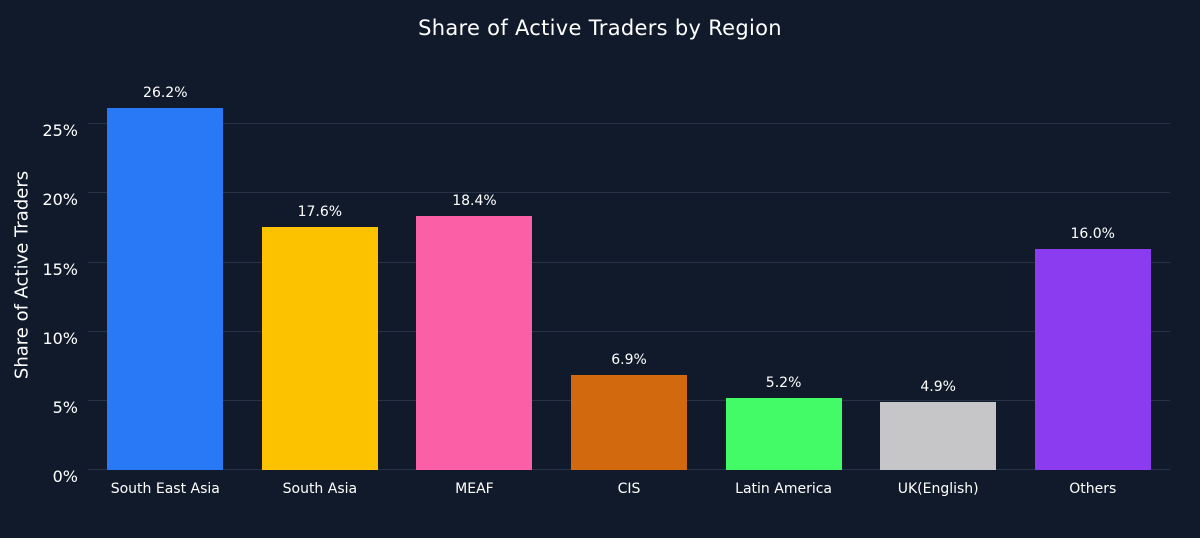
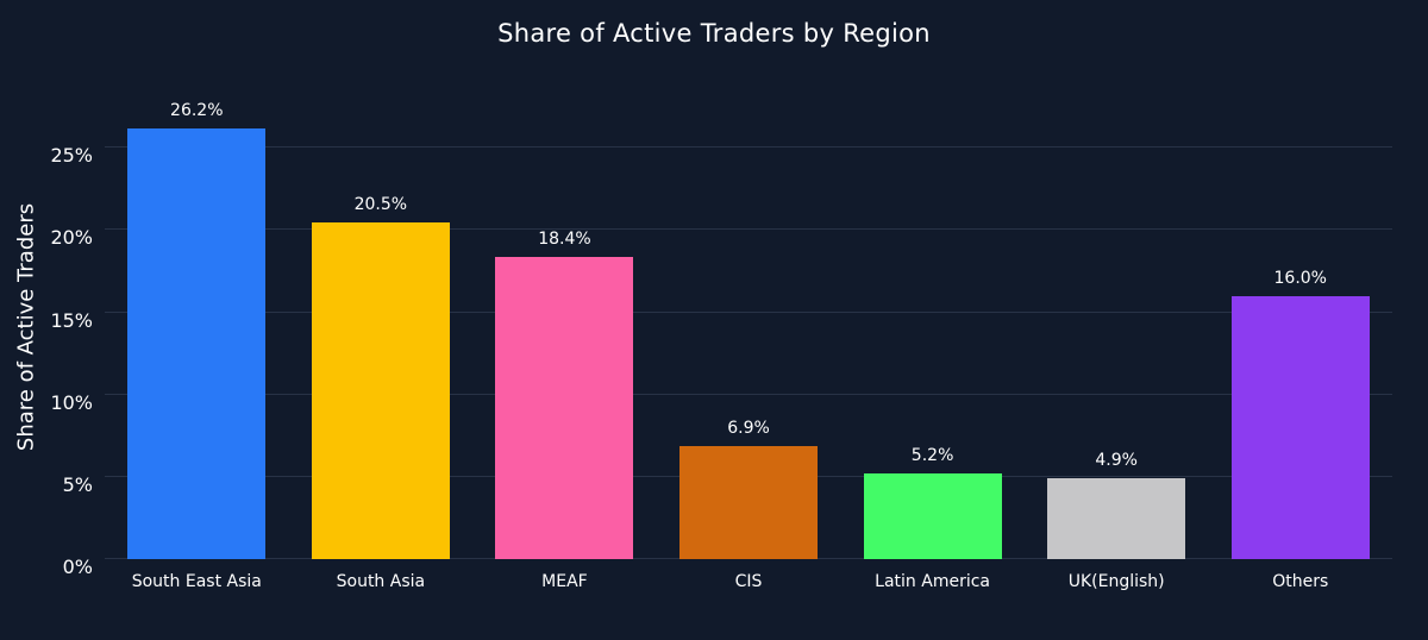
South Asia: 17.6% -> 20.5%
